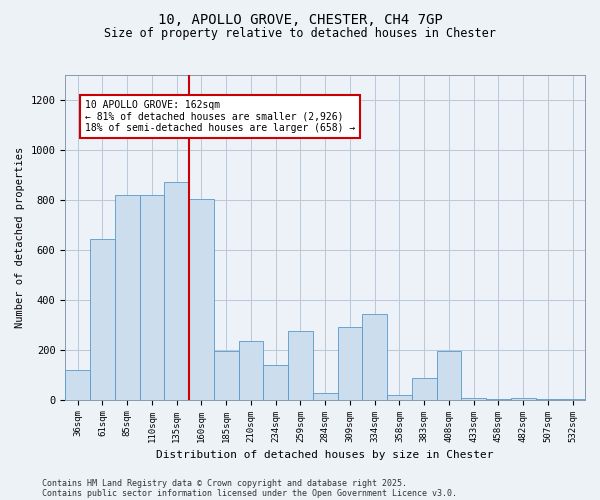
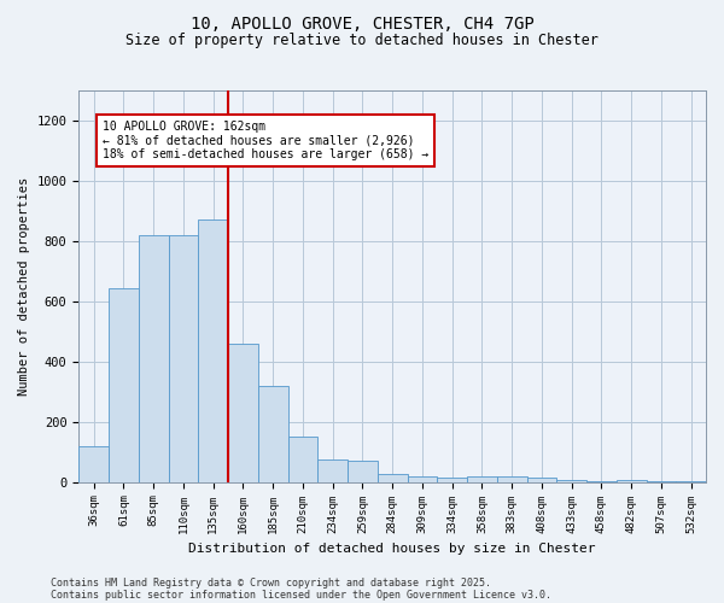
160sqm: 805 -> 460
185sqm: 195 -> 320
210sqm: 235 -> 150
234sqm: 140 -> 75
259sqm: 275 -> 70
309sqm: 290 -> 20
334sqm: 345 -> 15
383sqm: 85 -> 20
408sqm: 195 -> 15
